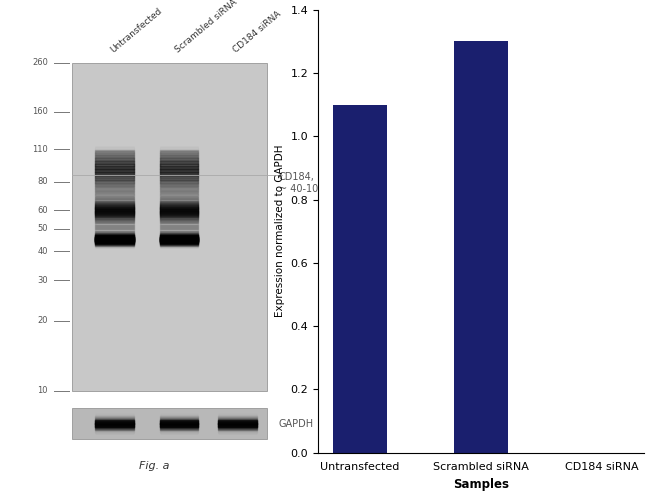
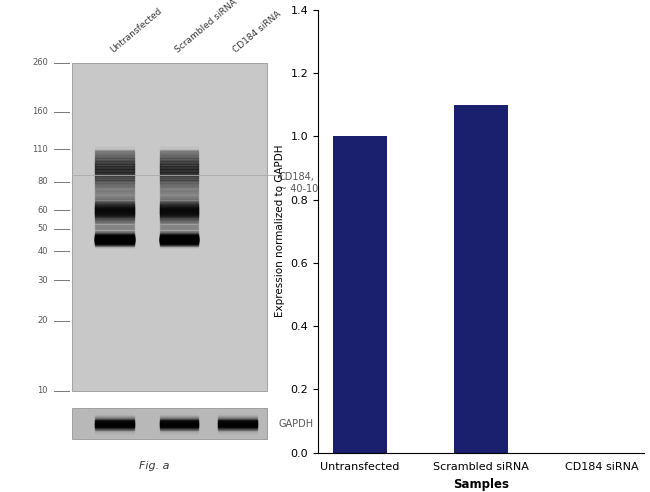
Untransfected: 1.1 -> 1.0
Scrambled siRNA: 1.3 -> 1.1
